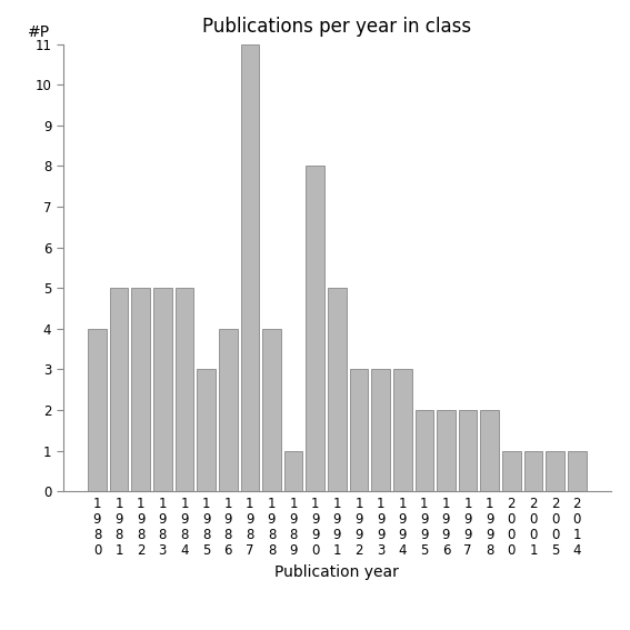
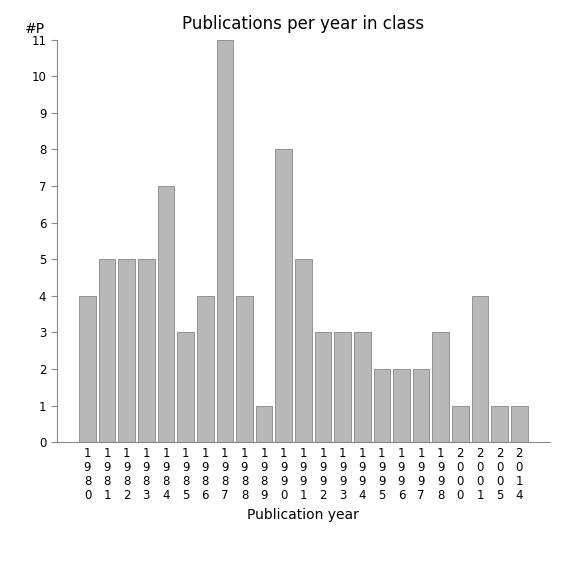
1 9 8 4: 5 -> 7
1 9 9 8: 2 -> 3
2 0 0 1: 1 -> 4
